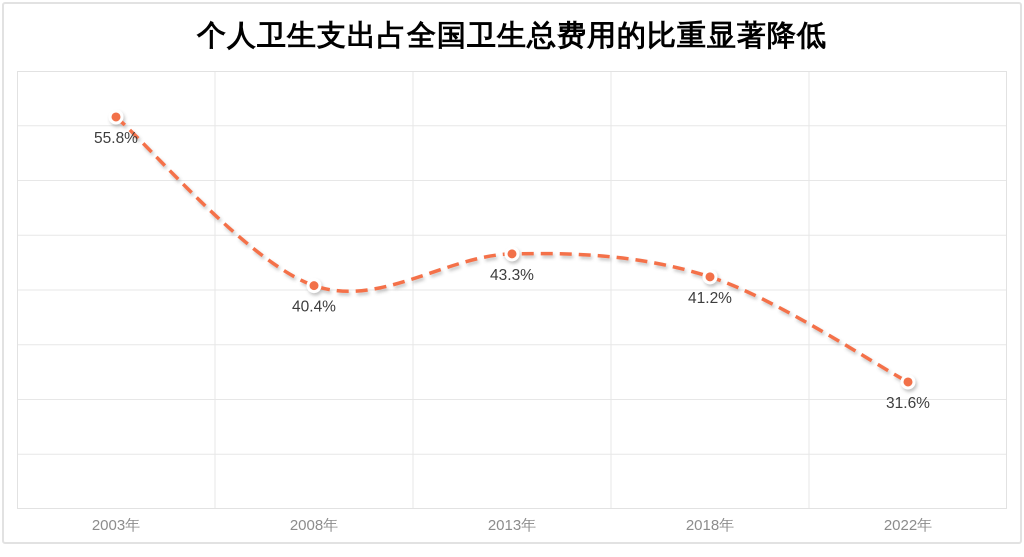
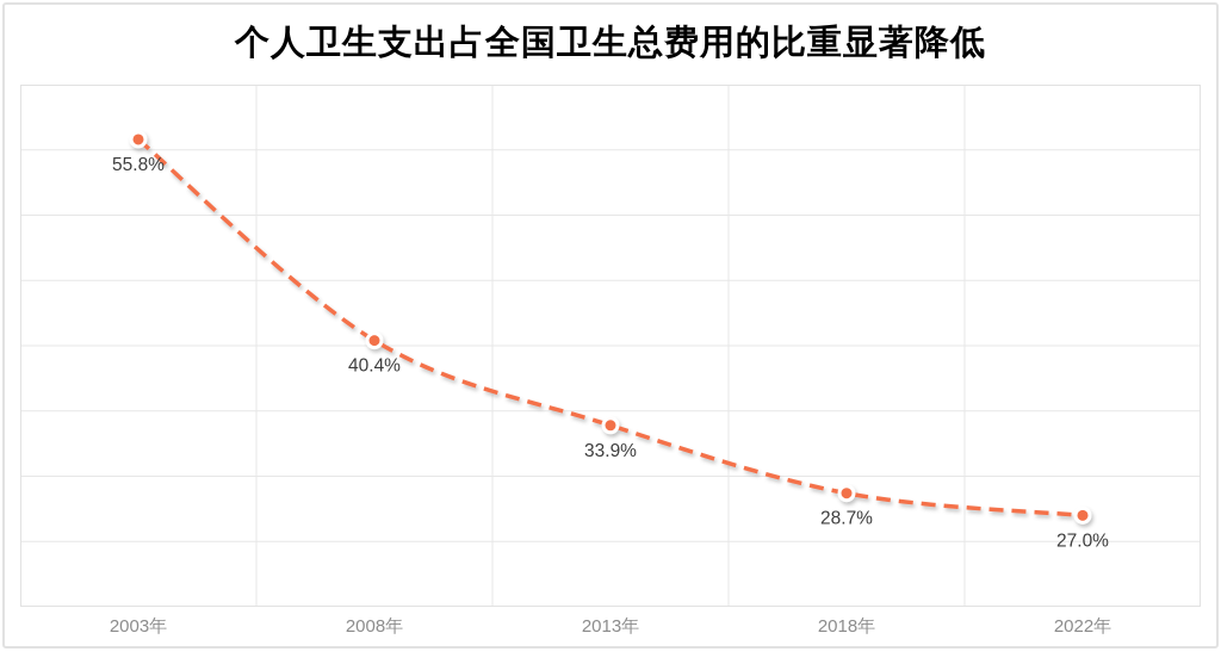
2013年: 43.3% -> 33.9%
2018年: 41.2% -> 28.7%
2022年: 31.6% -> 27.0%
